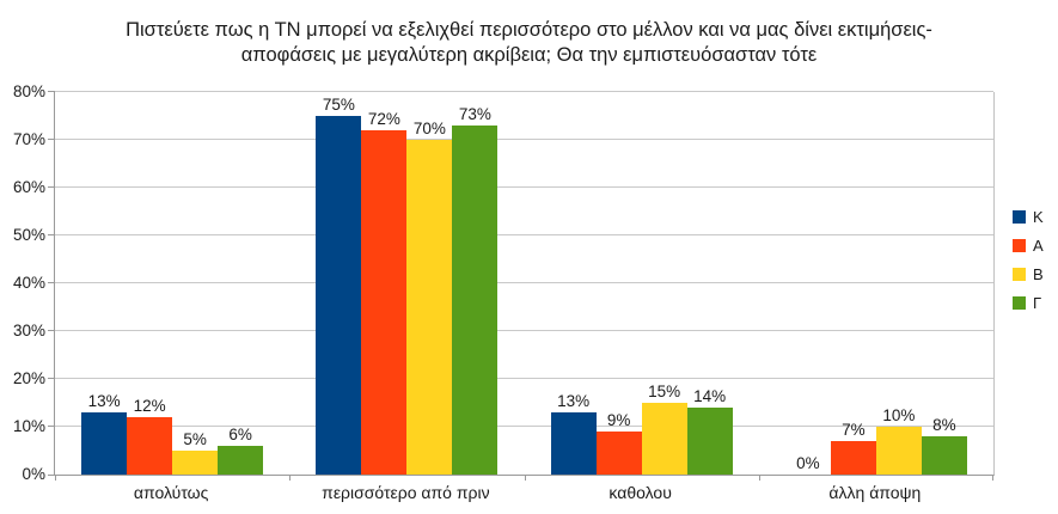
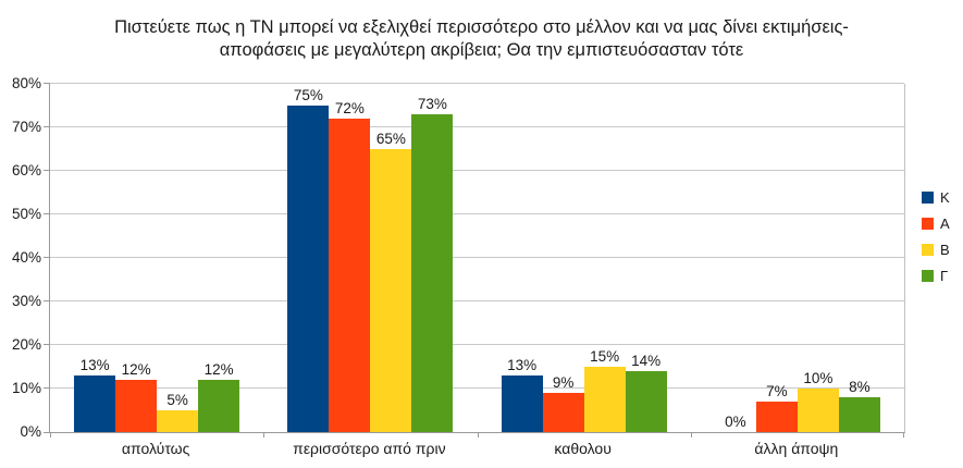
Γ/απολύτως: 6% -> 12%
Β/περισσότερο από πριν: 70% -> 65%
